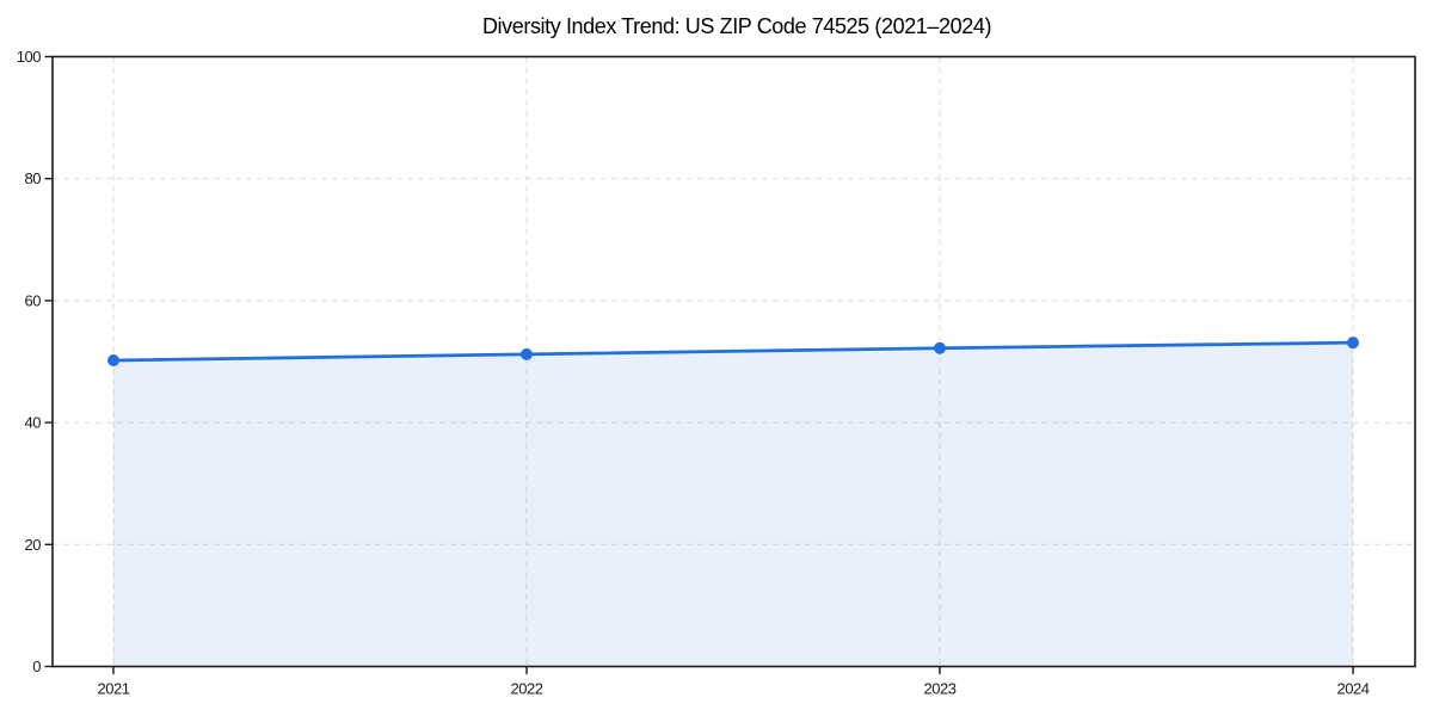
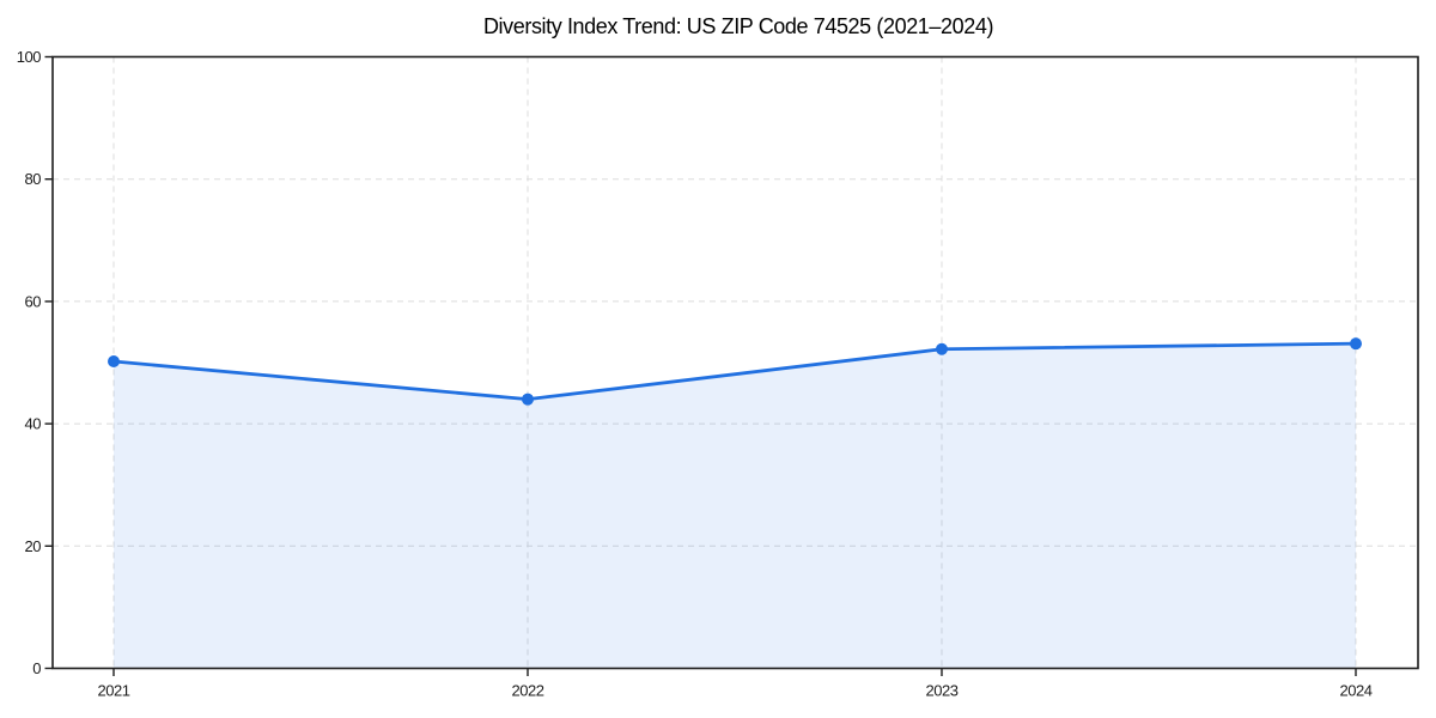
2022: 51 -> 44
